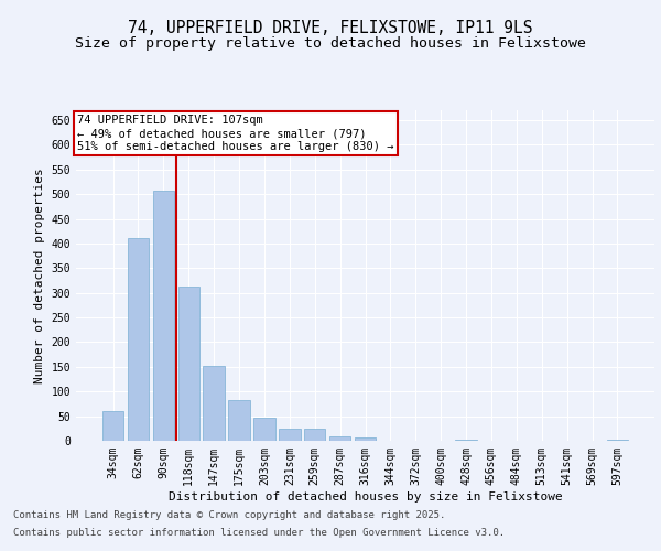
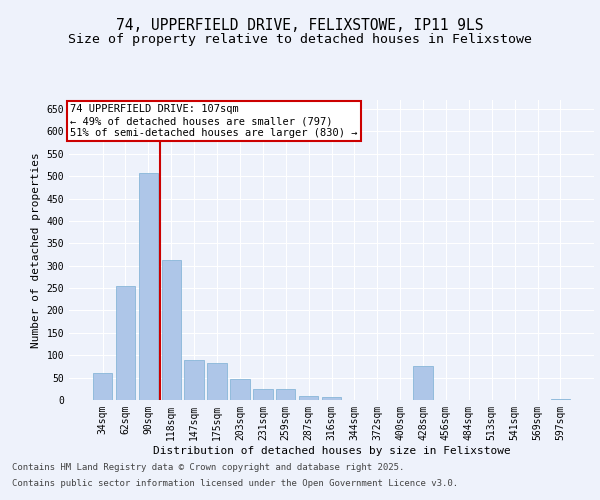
62sqm: 412 -> 255
147sqm: 152 -> 90
428sqm: 3 -> 75
